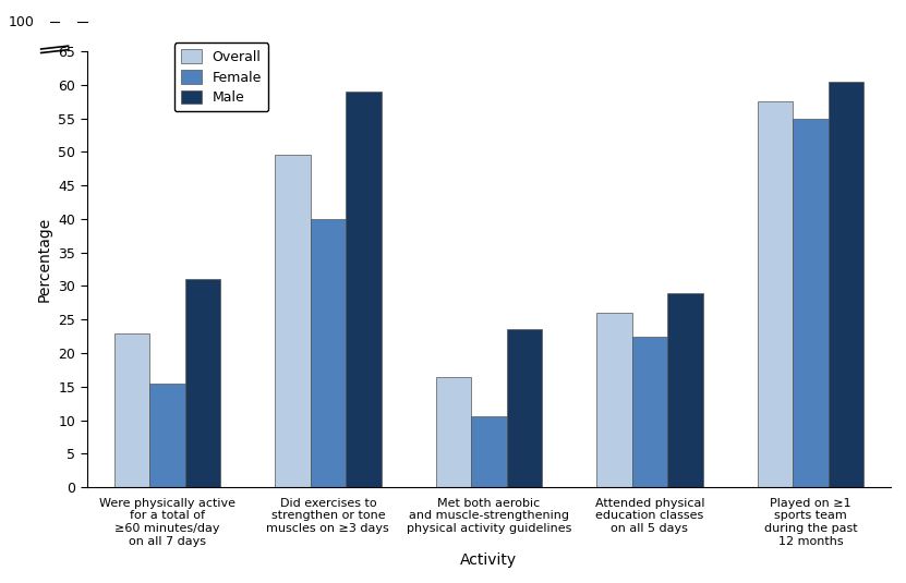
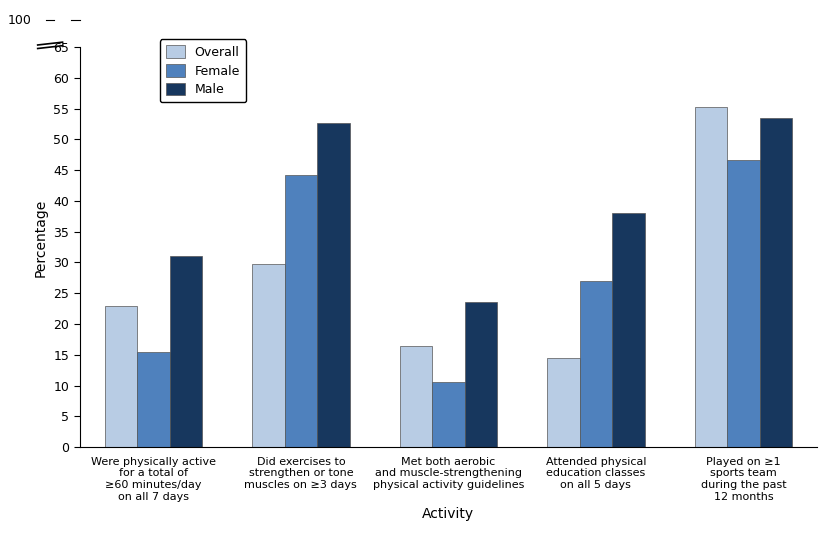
Overall/Did exercises to strengthen or tone muscles on ≥3 days: 49.5 -> 29.8
Female/Did exercises to strengthen or tone muscles on ≥3 days: 40.0 -> 44.2
Male/Did exercises to strengthen or tone muscles on ≥3 days: 59.0 -> 52.6
Overall/Attended physical education classes on all 5 days: 26.0 -> 14.4
Female/Attended physical education classes on all 5 days: 22.5 -> 27.0
Male/Attended physical education classes on all 5 days: 29.0 -> 38.0
Overall/Played on ≥1 sports team during the past 12 months: 57.5 -> 55.2
Female/Played on ≥1 sports team during the past 12 months: 55.0 -> 46.6
Male/Played on ≥1 sports team during the past 12 months: 60.5 -> 53.4
